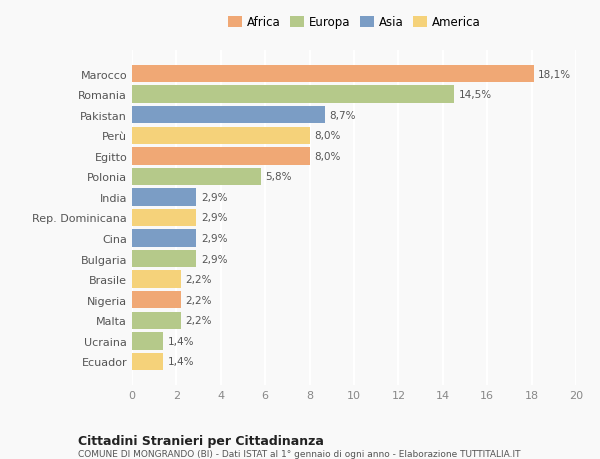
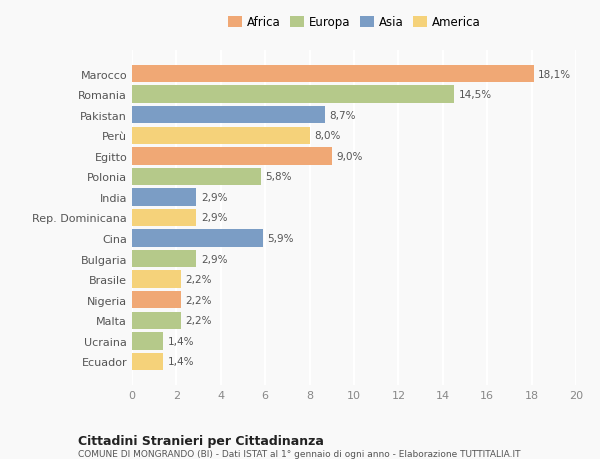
Egitto: 8,0% -> 9,0%
Cina: 2,9% -> 5,9%
